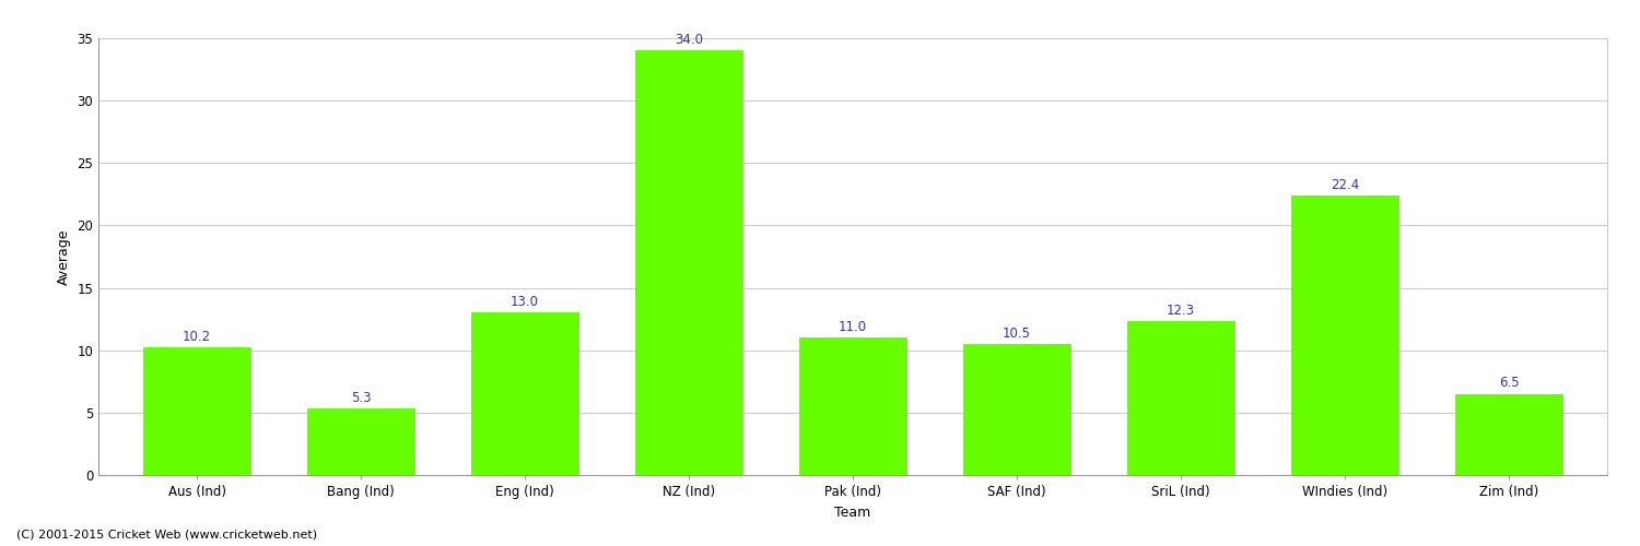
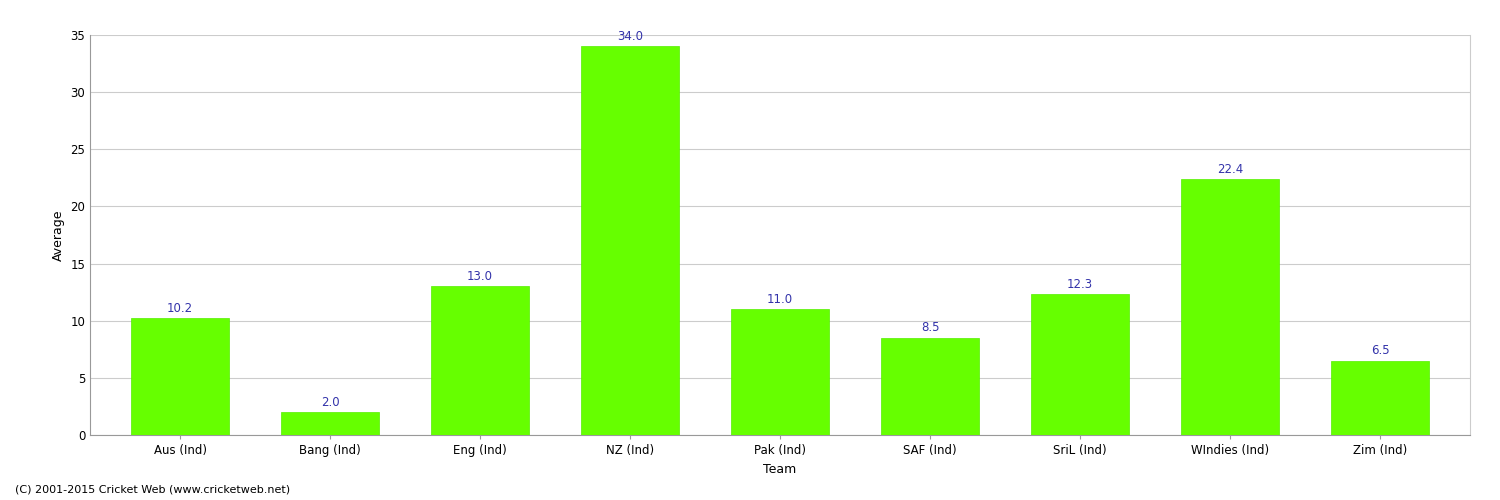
Bang (Ind): 5.3 -> 2.0
SAF (Ind): 10.5 -> 8.5
